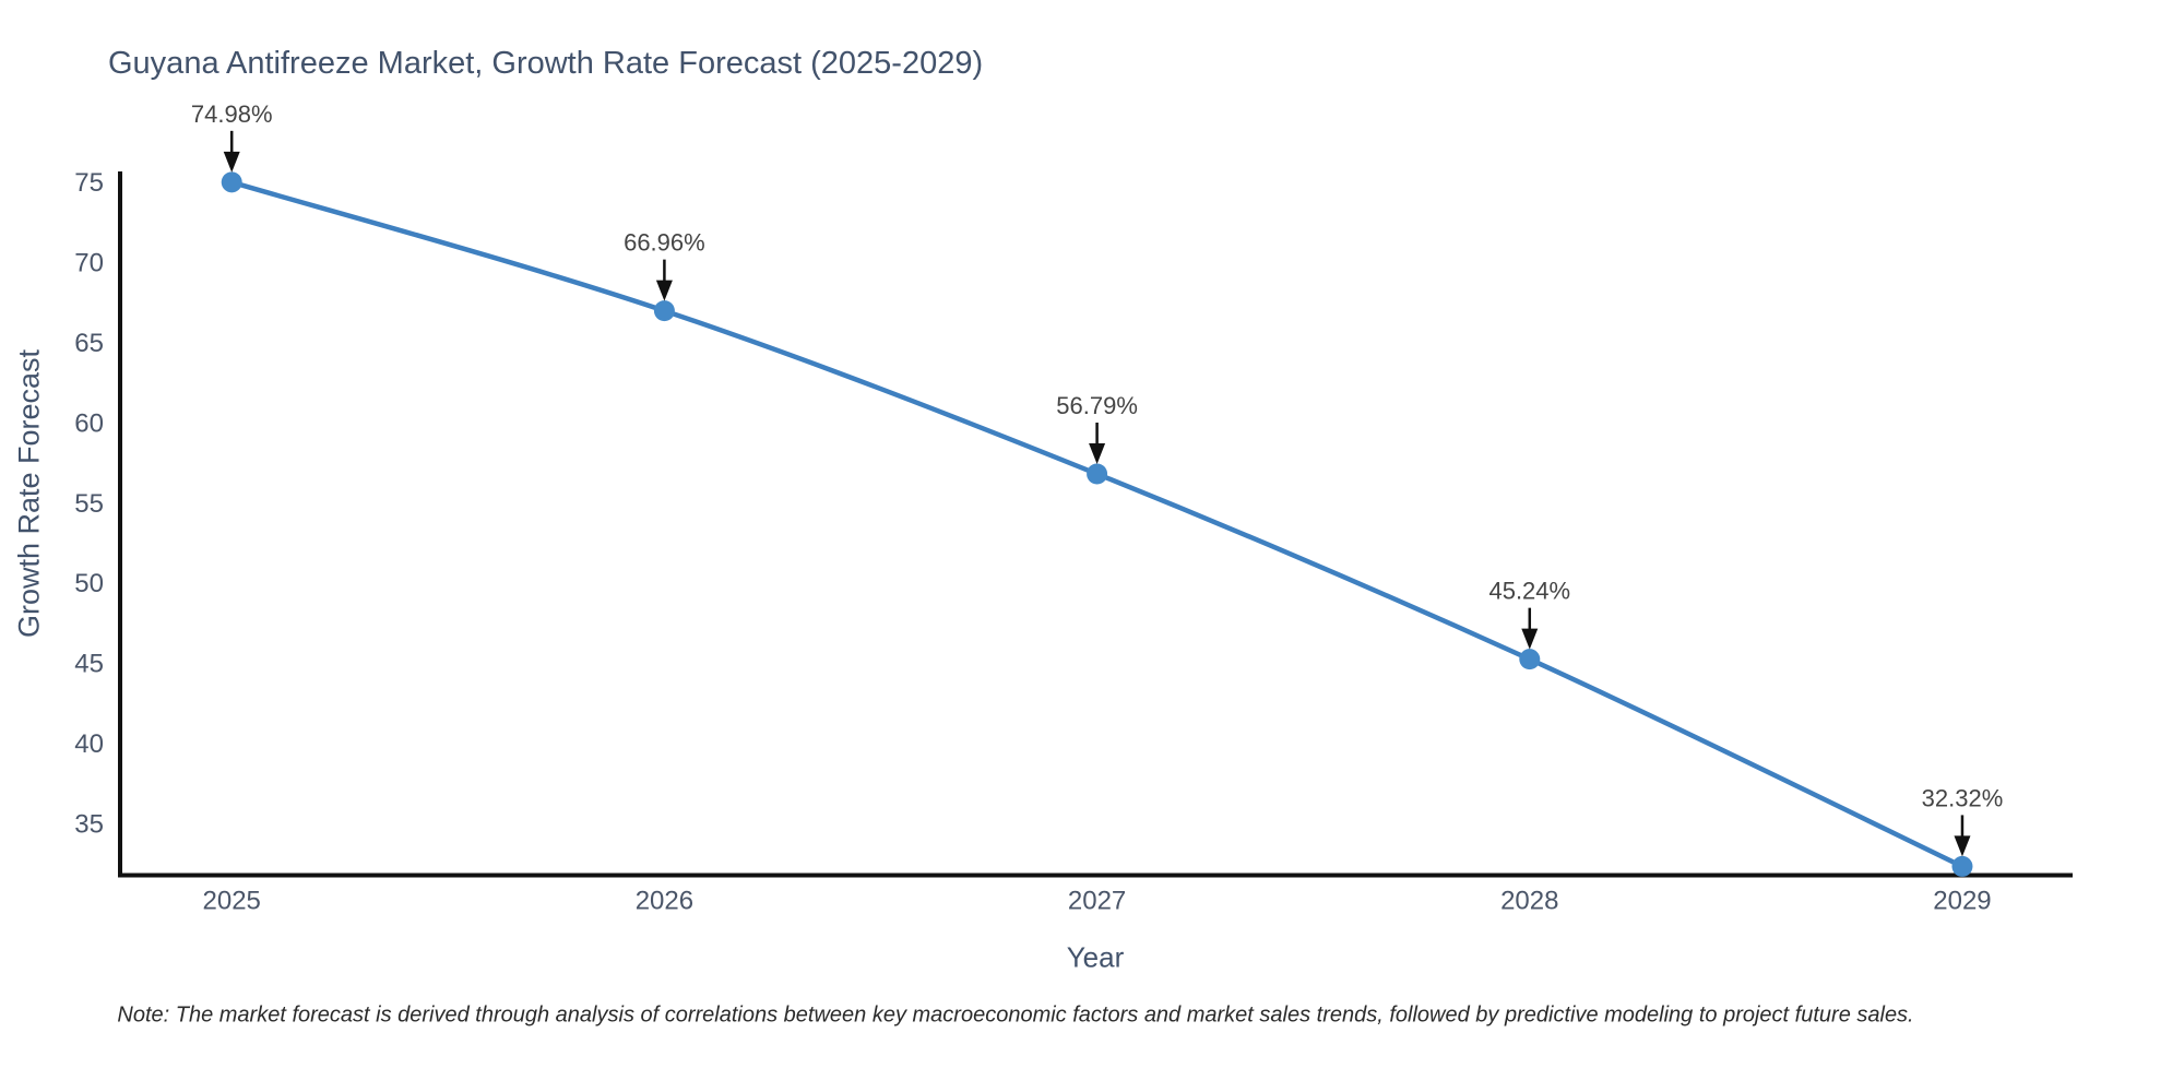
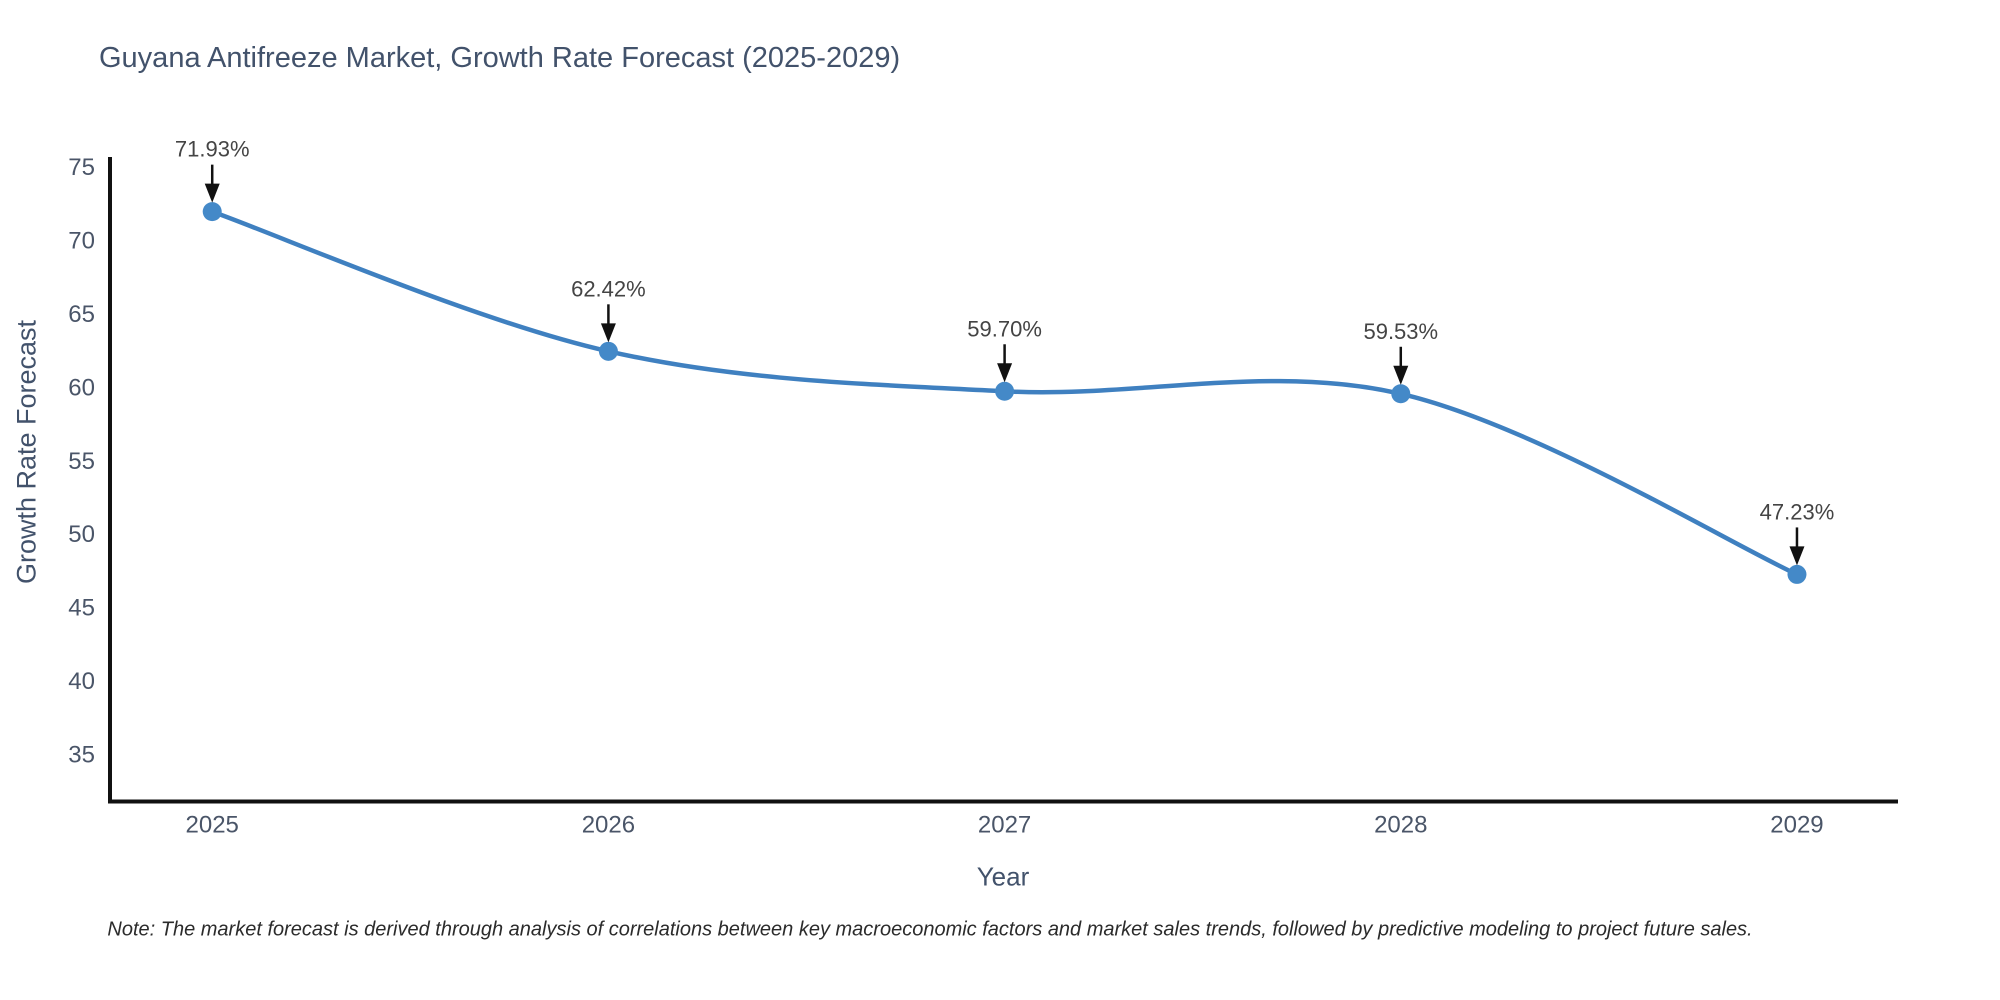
2025: 74.98% -> 71.93%
2026: 66.96% -> 62.42%
2027: 56.79% -> 59.70%
2028: 45.24% -> 59.53%
2029: 32.32% -> 47.23%
